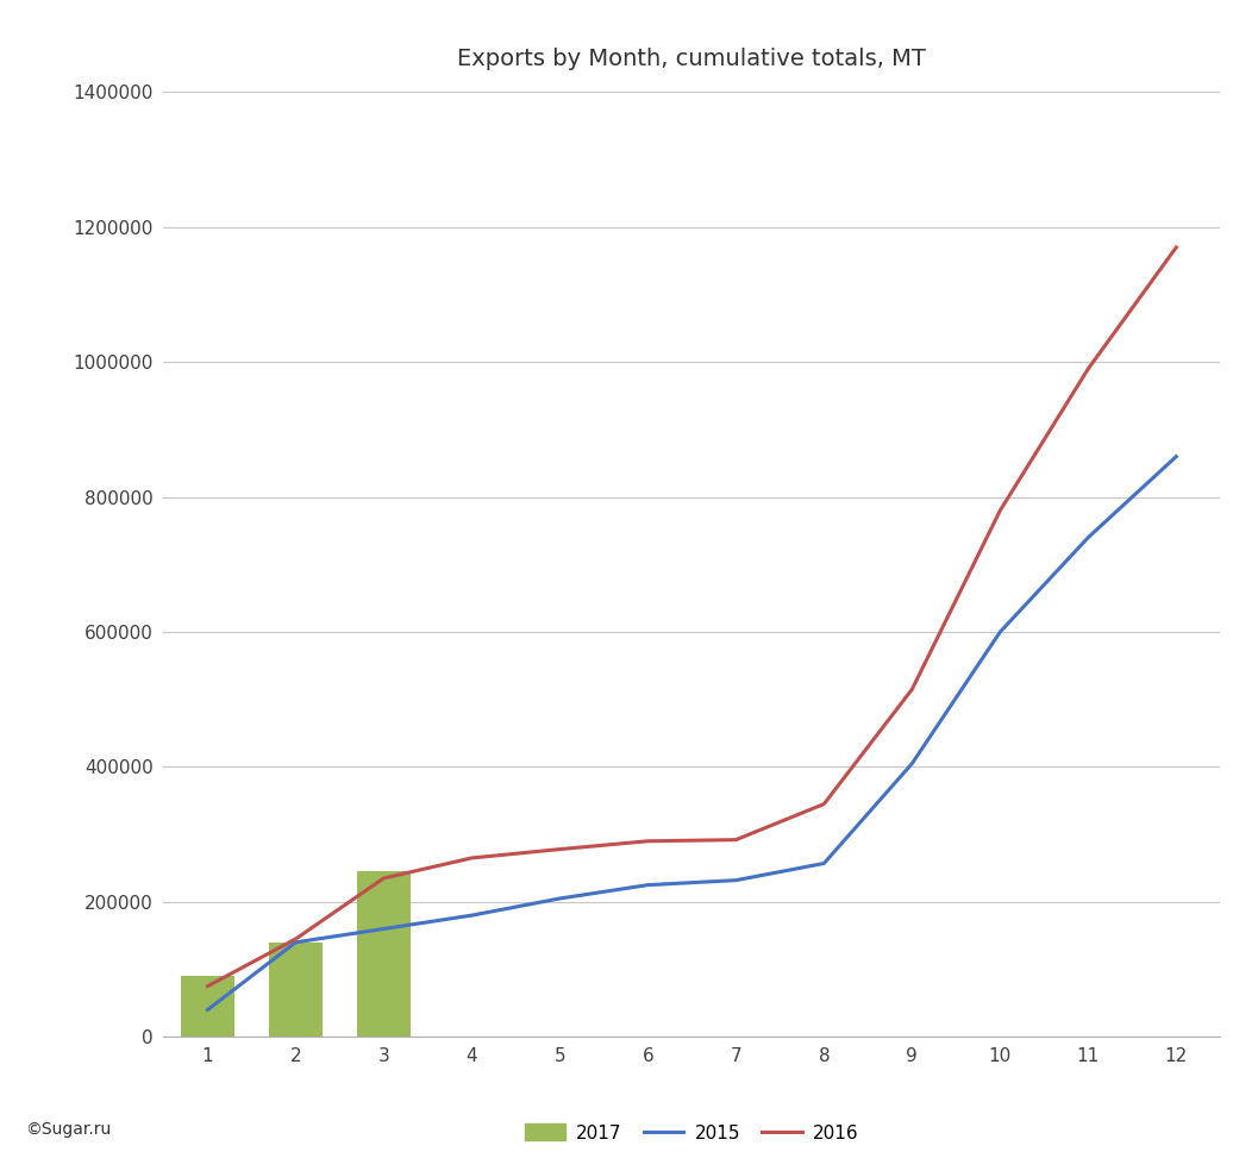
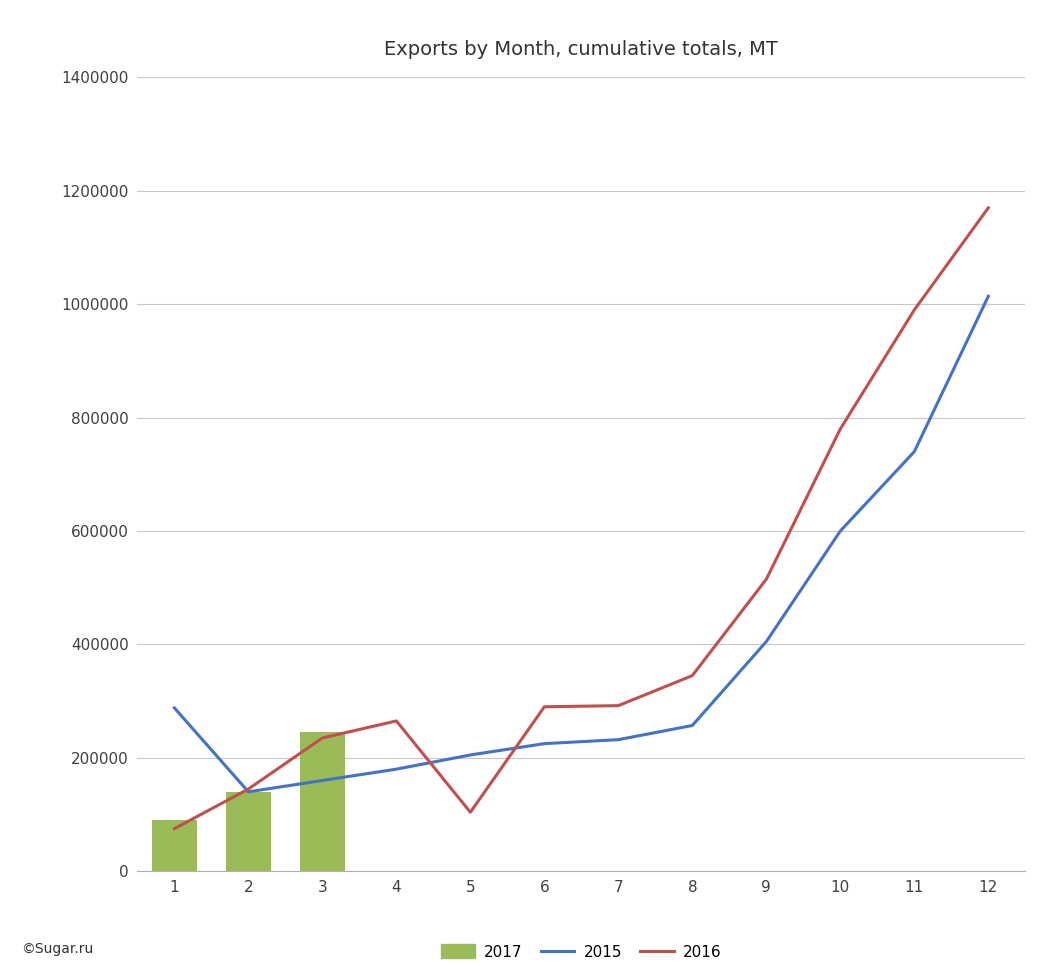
2015/1: 40000 -> 288000
2016/5: 278000 -> 104000
2015/12: 860000 -> 1014000
